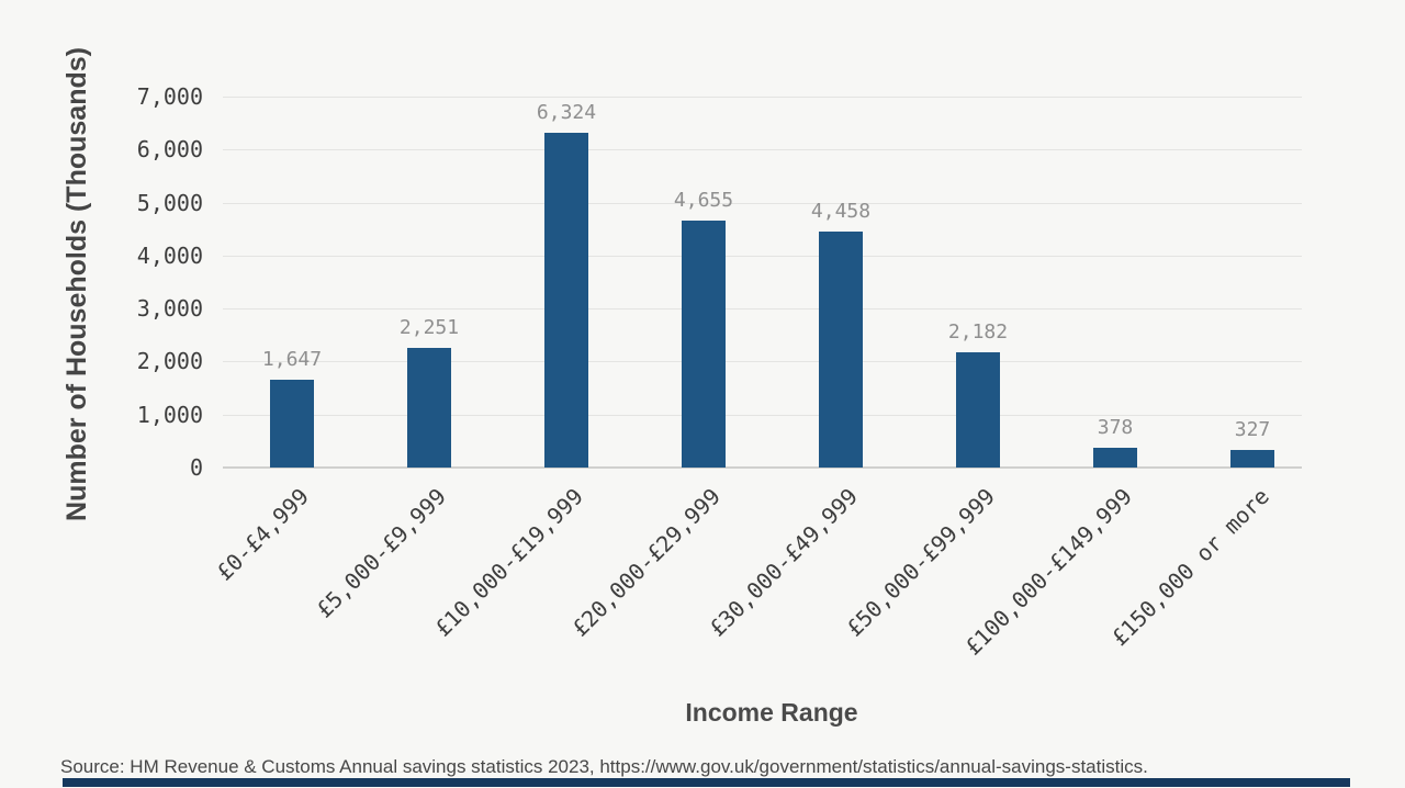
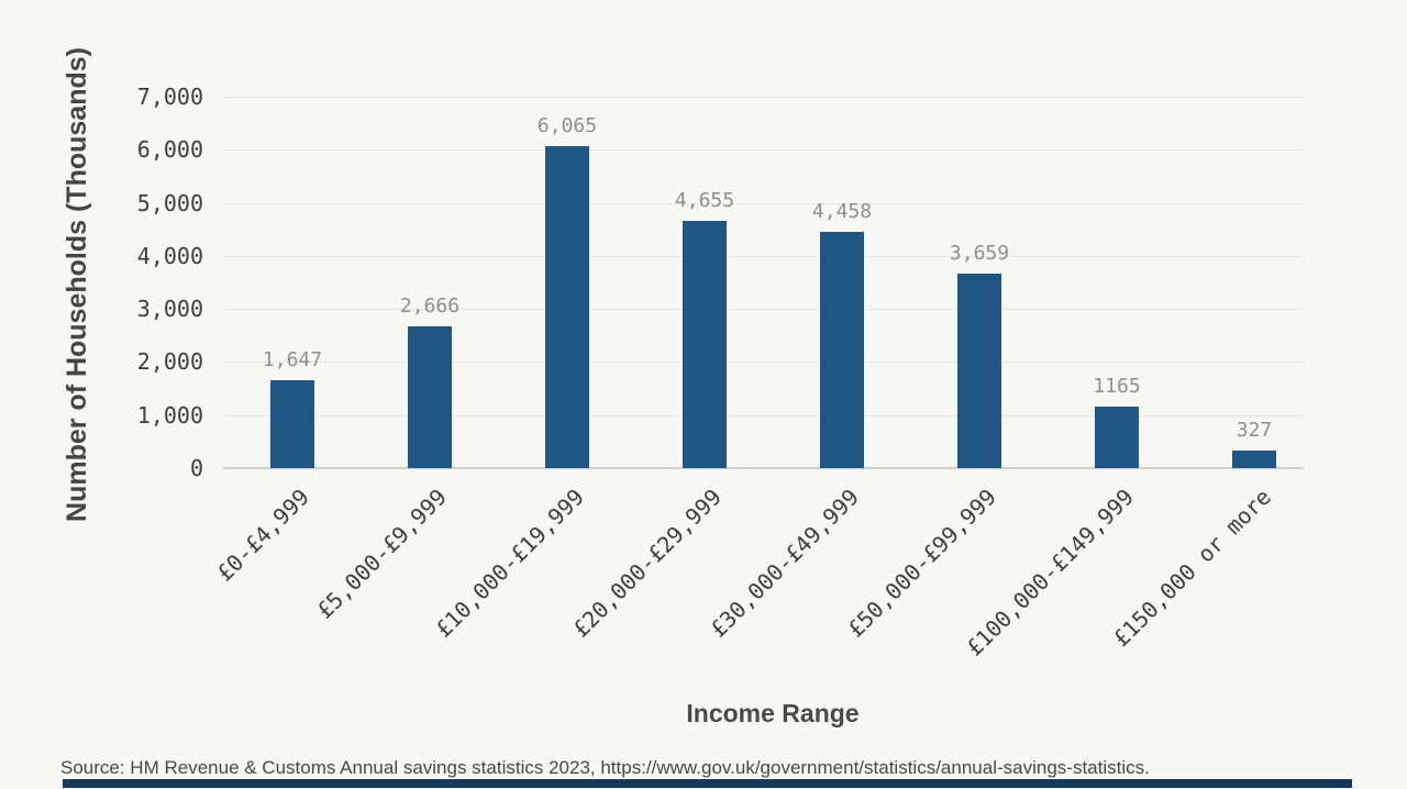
£5,000-£9,999: 2,251 -> 2,666
£10,000-£19,999: 6,324 -> 6,065
£50,000-£99,999: 2,182 -> 3,659
£100,000-£149,999: 378 -> 1165
